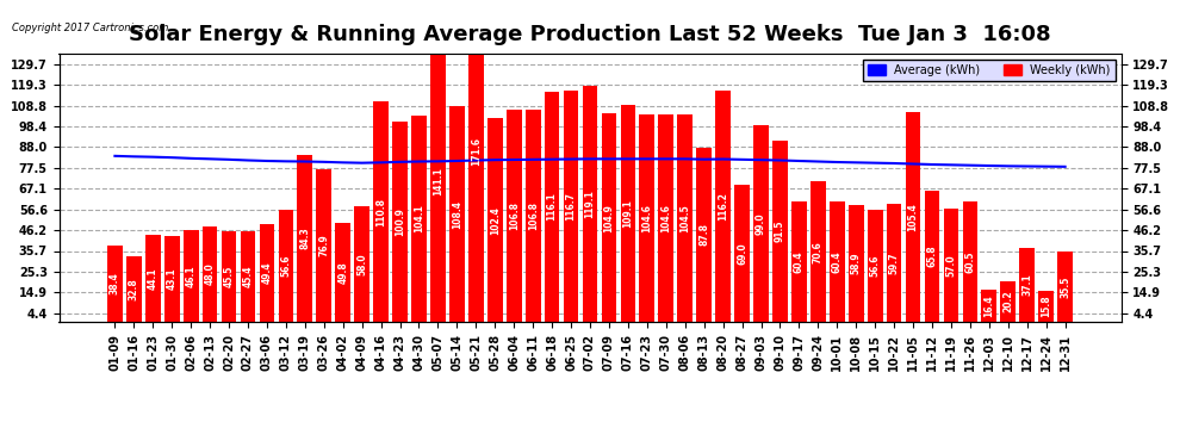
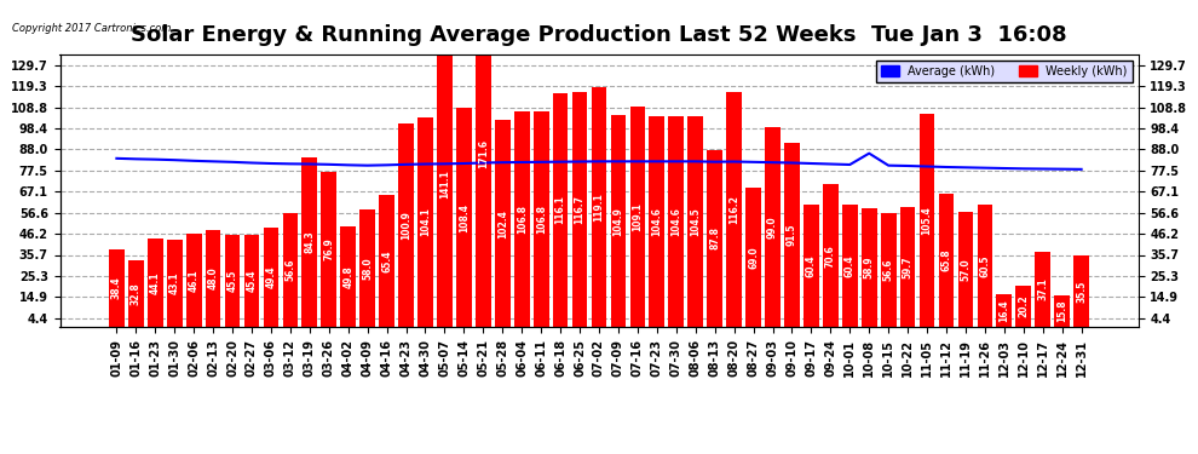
Weekly (kWh)/04-16: 110.8 -> 65.4
Average (kWh)/10-08: 80 -> 86
